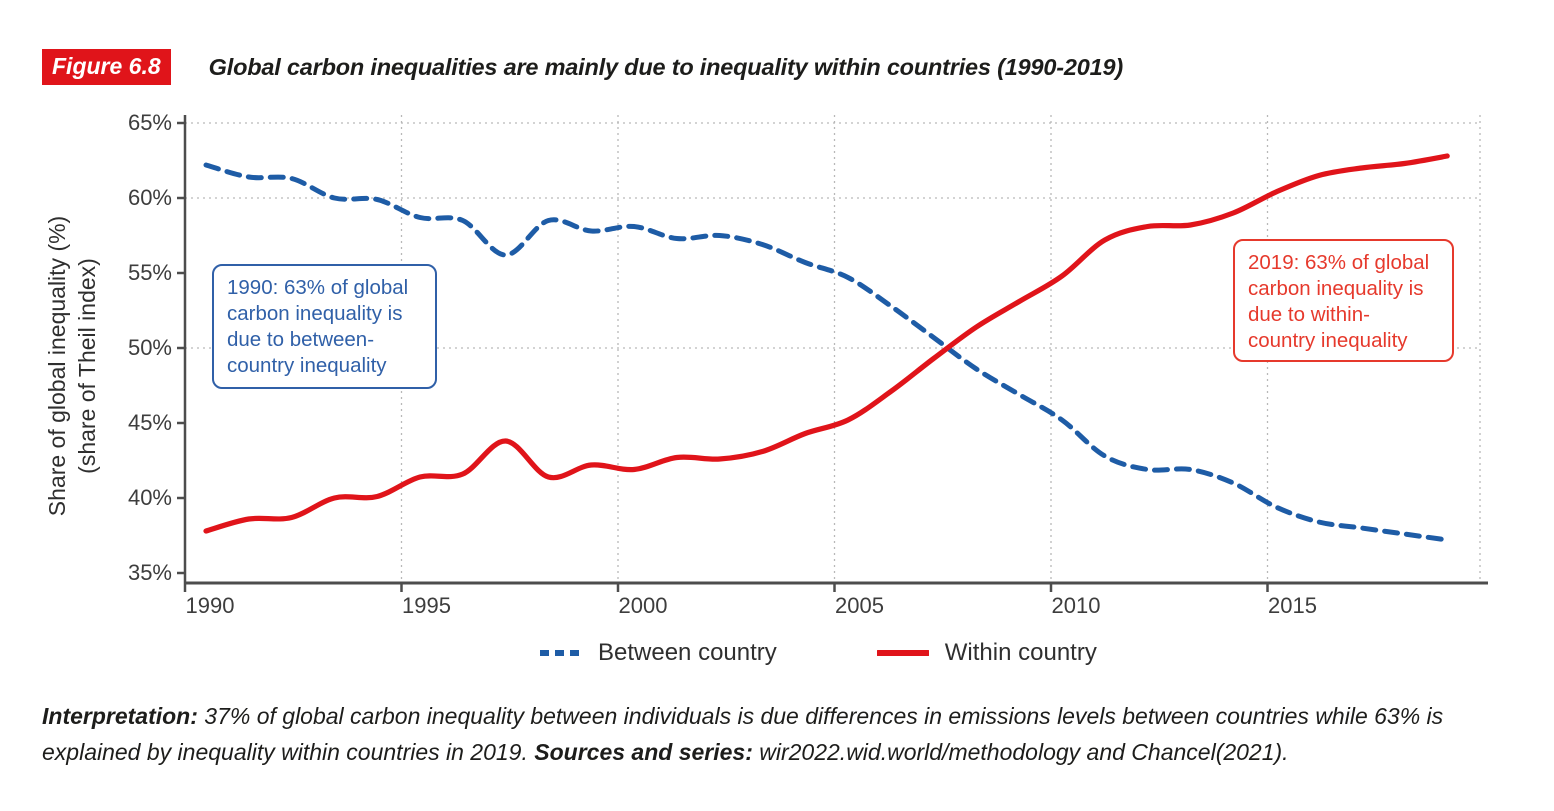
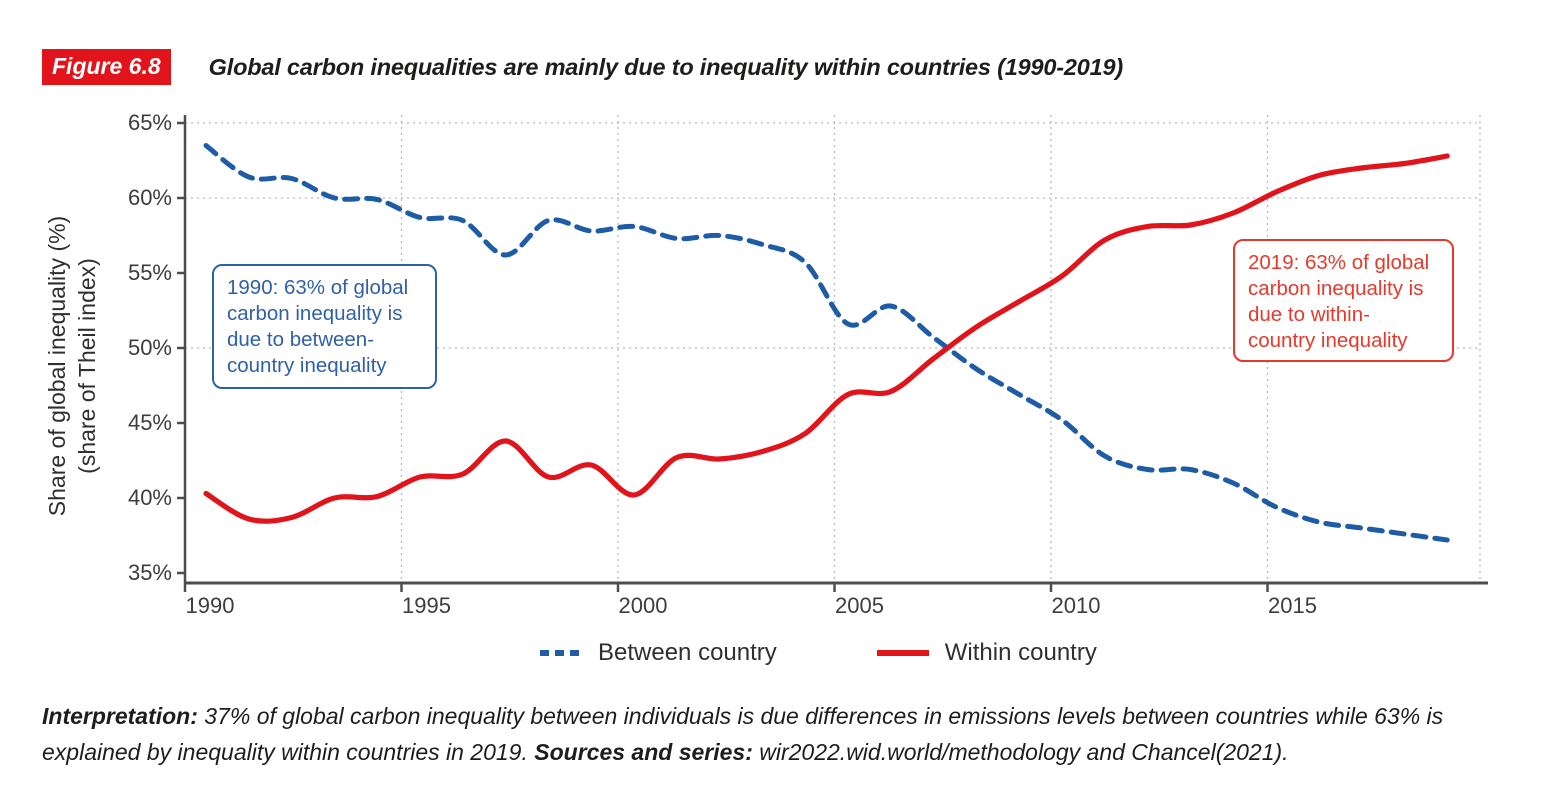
Between country/1990: 62.2% -> 63.5%
Within country/1990: 37.8% -> 40.3%
Within country/2000: 41.9% -> 40.2%
Between country/2005: 54.7% -> 51.6%
Within country/2005: 45.2% -> 46.9%
